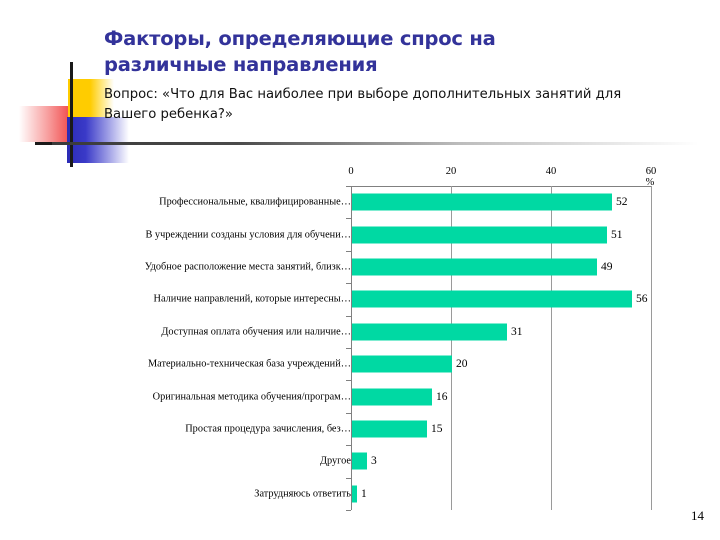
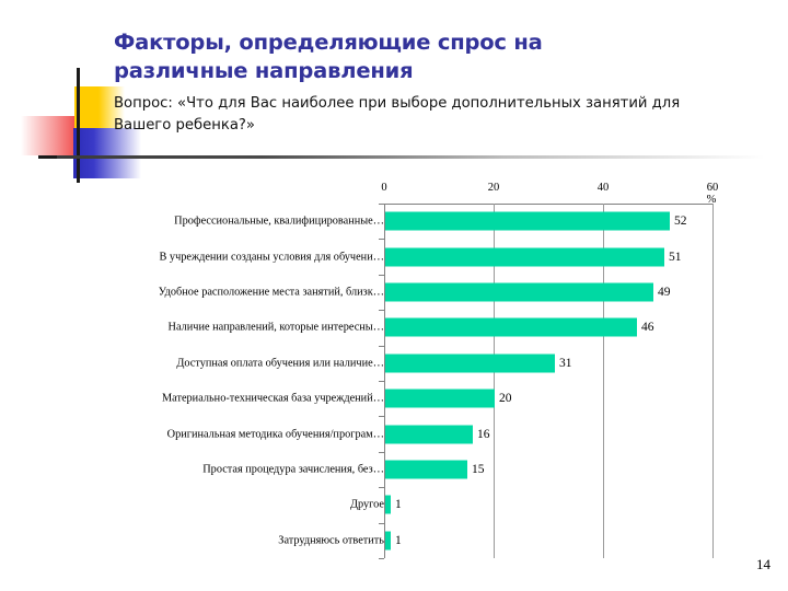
Наличие направлений, которые интересны…: 56 -> 46
Другое: 3 -> 1
